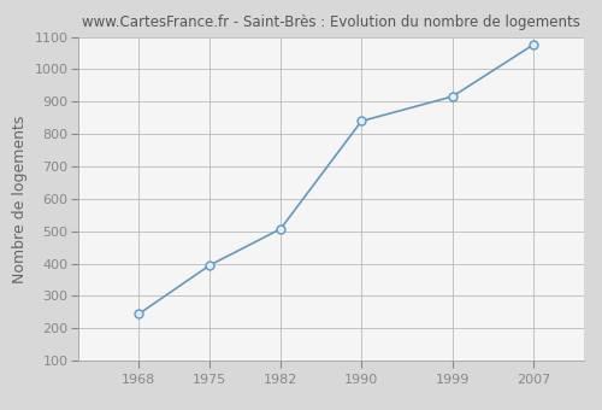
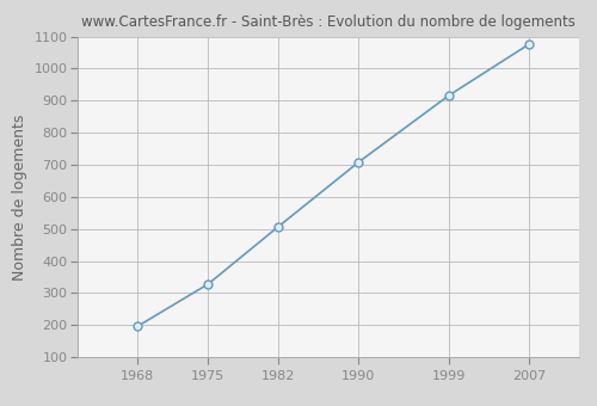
1968: 245 -> 197
1975: 395 -> 328
1990: 840 -> 708
